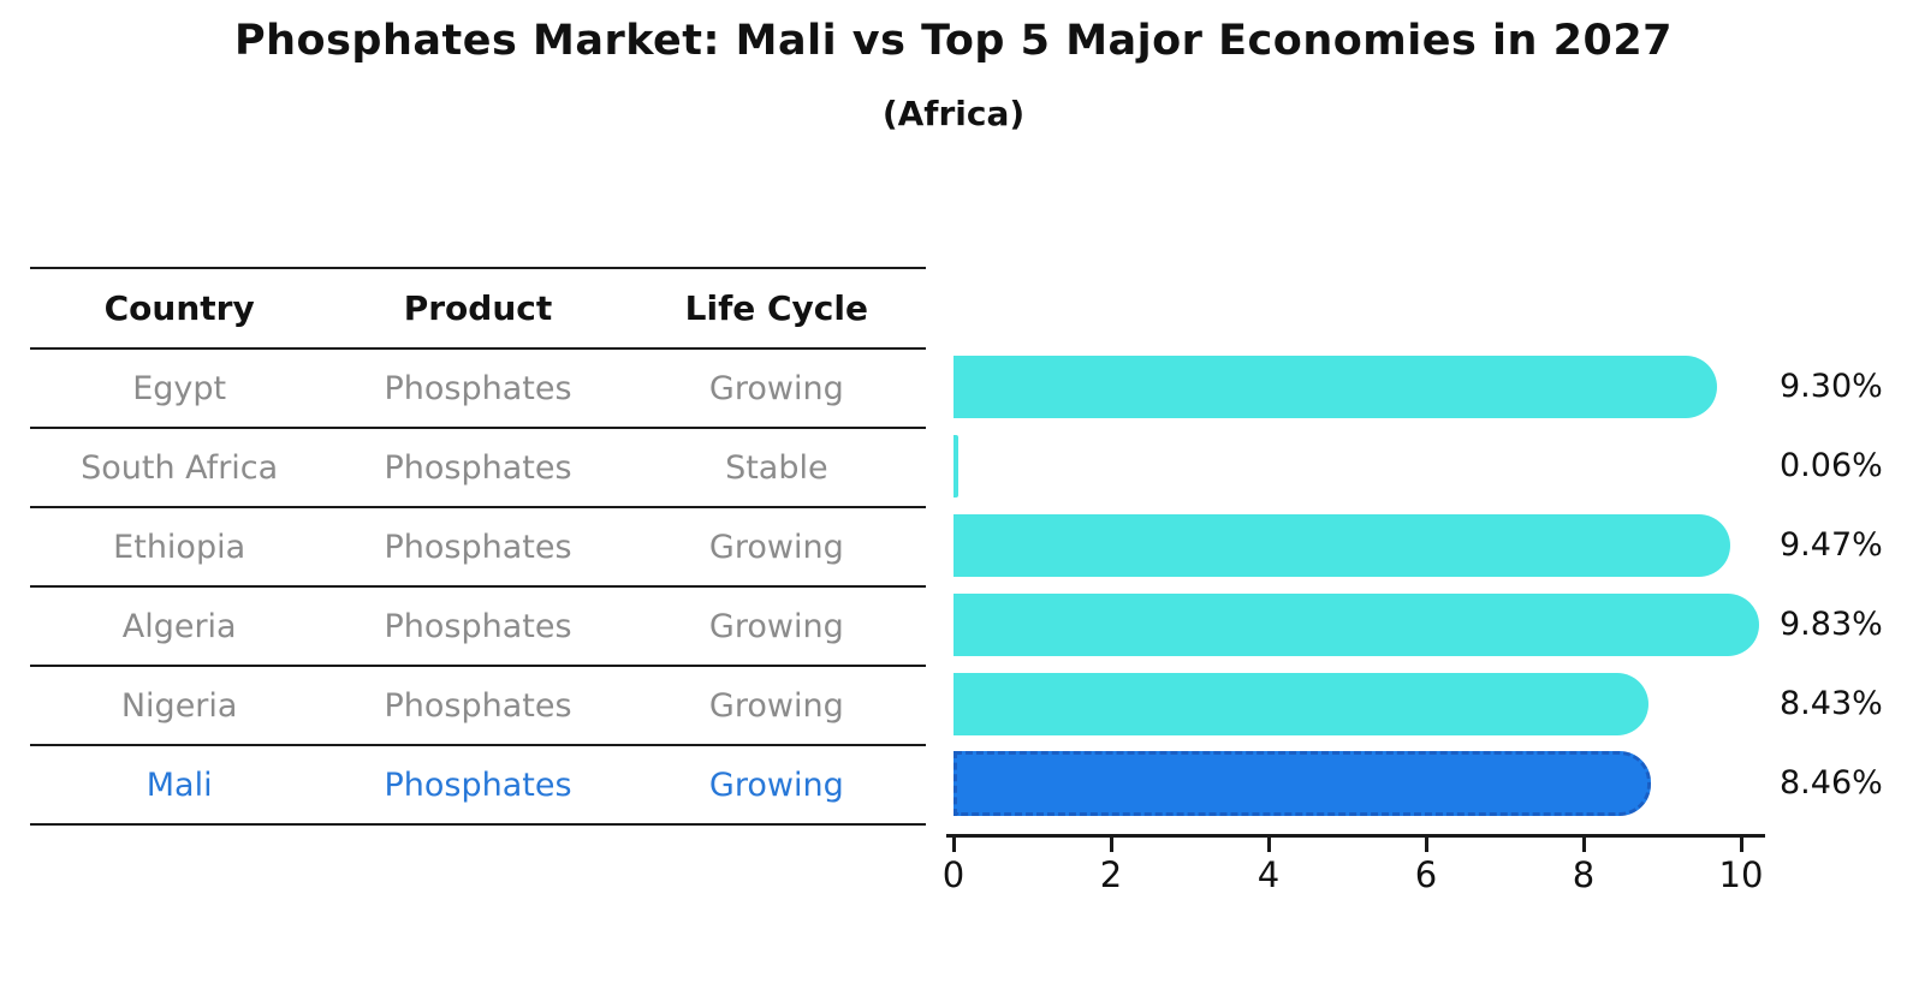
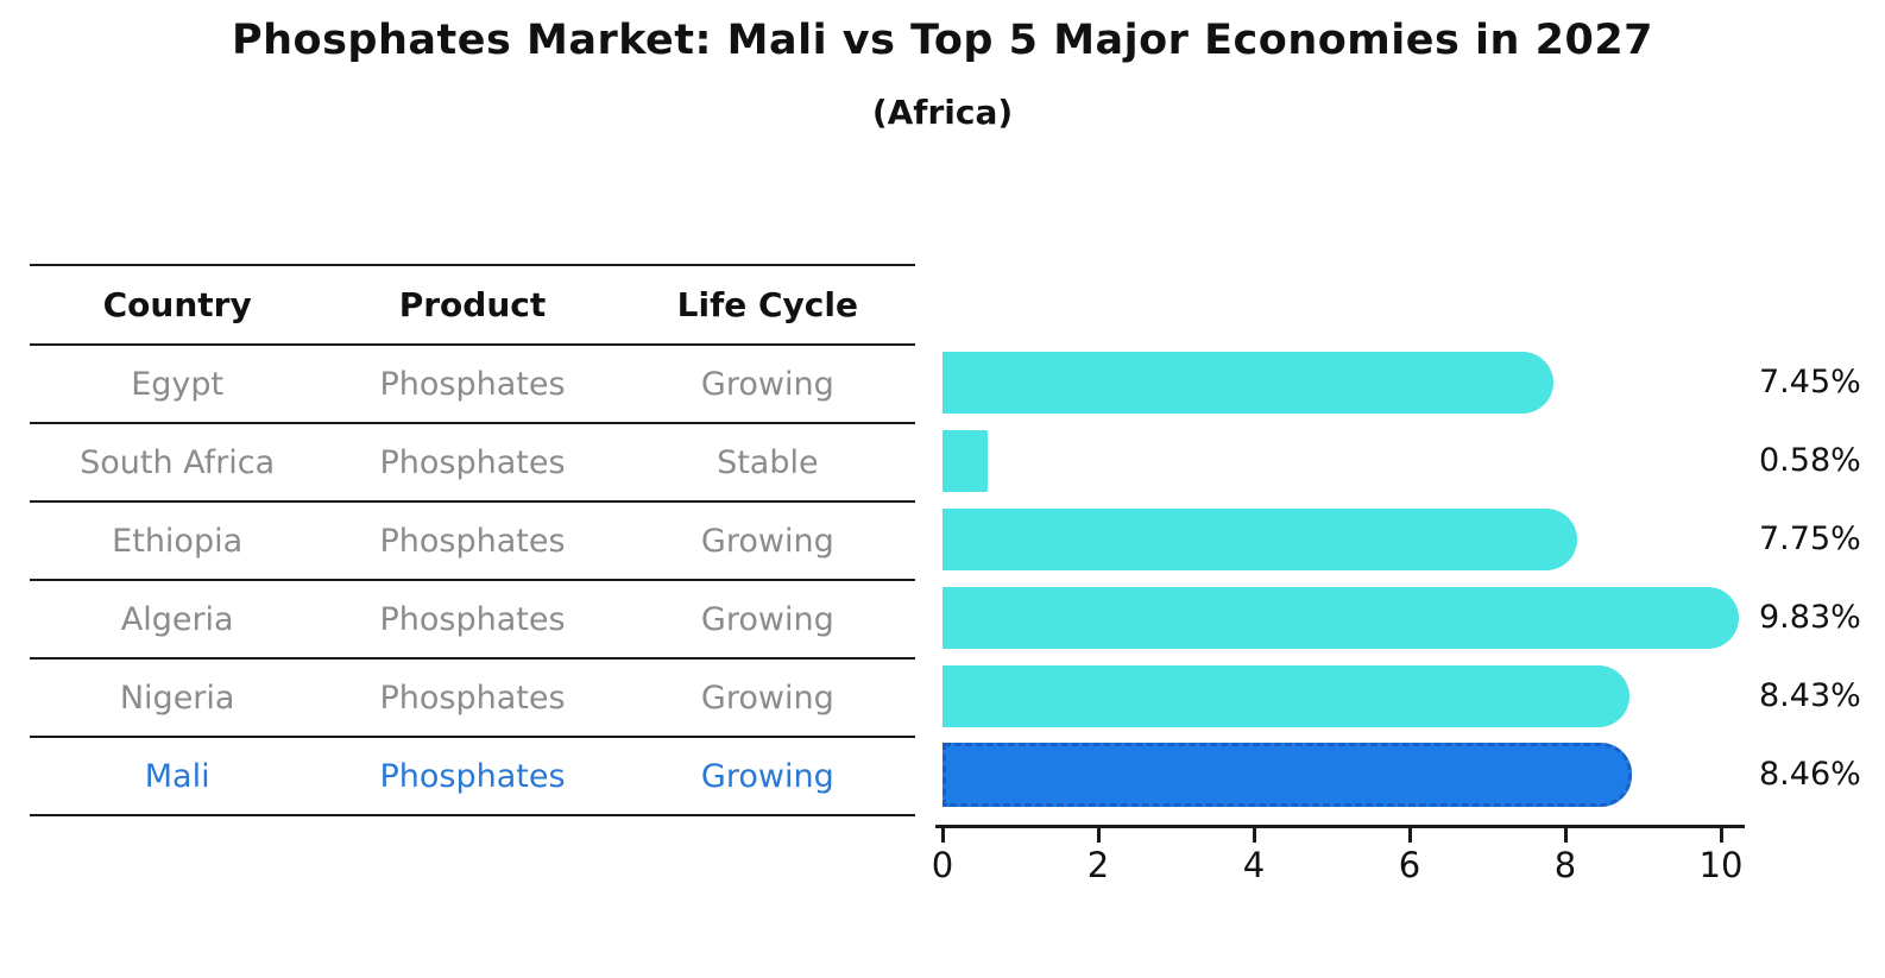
Egypt: 9.30% -> 7.45%
South Africa: 0.06% -> 0.58%
Ethiopia: 9.47% -> 7.75%
